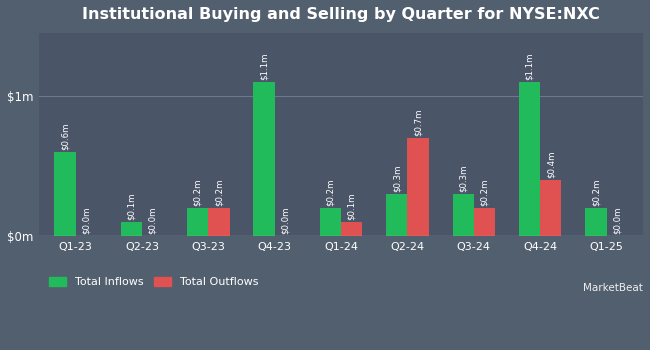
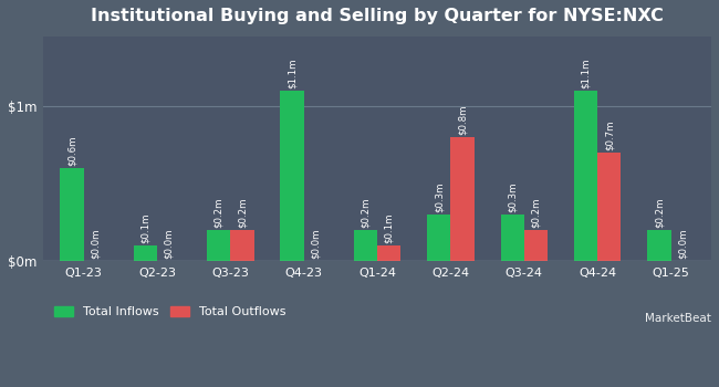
Total Outflows/Q2-24: $0.7m -> $0.8m
Total Outflows/Q4-24: $0.4m -> $0.7m
